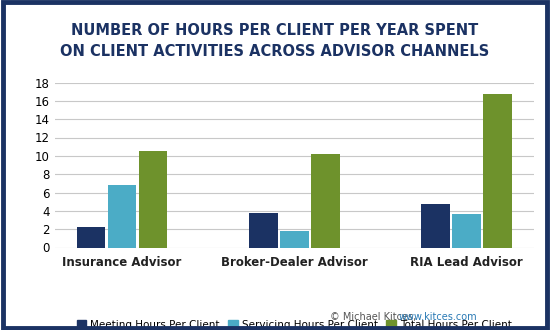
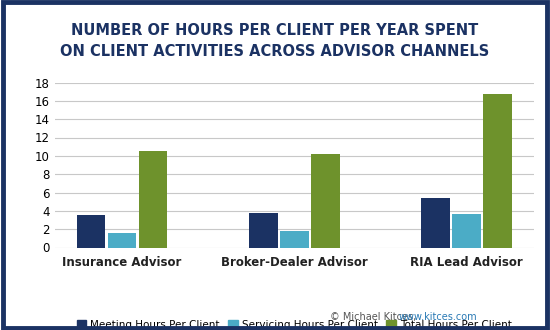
Meeting Hours Per Client/Insurance Advisor: 2.2 -> 3.6
Servicing Hours Per Client/Insurance Advisor: 6.8 -> 1.6
Meeting Hours Per Client/RIA Lead Advisor: 4.8 -> 5.4
